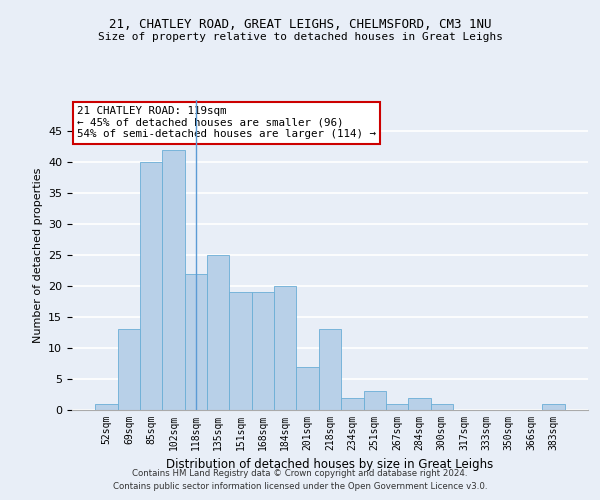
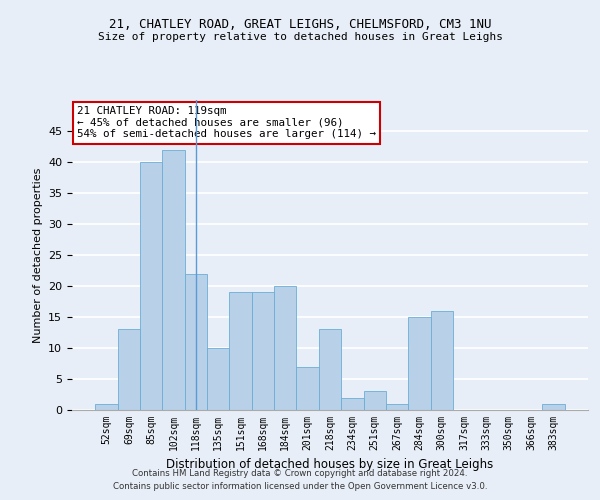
135sqm: 25 -> 10
284sqm: 2 -> 15
300sqm: 1 -> 16
